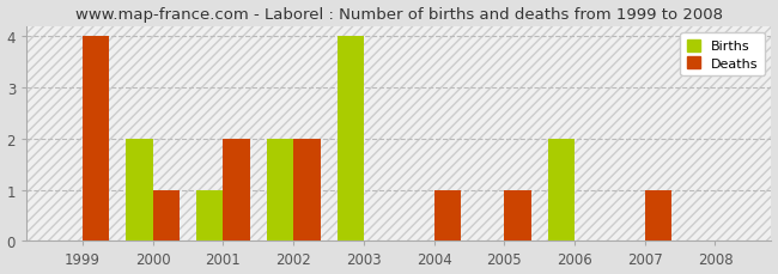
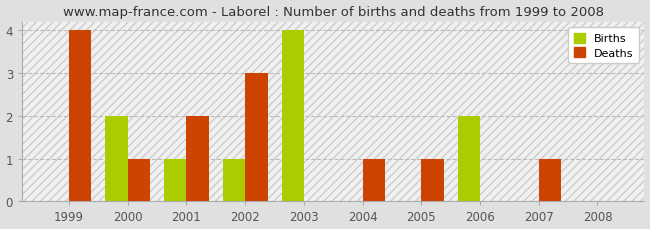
Births/2002: 2 -> 1
Deaths/2002: 2 -> 3
